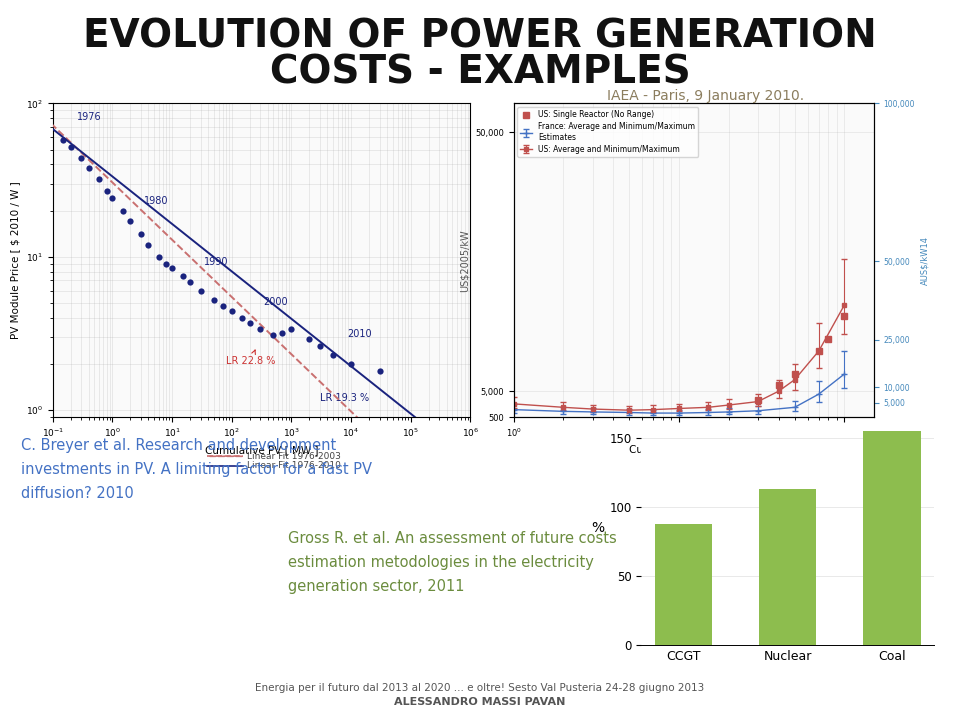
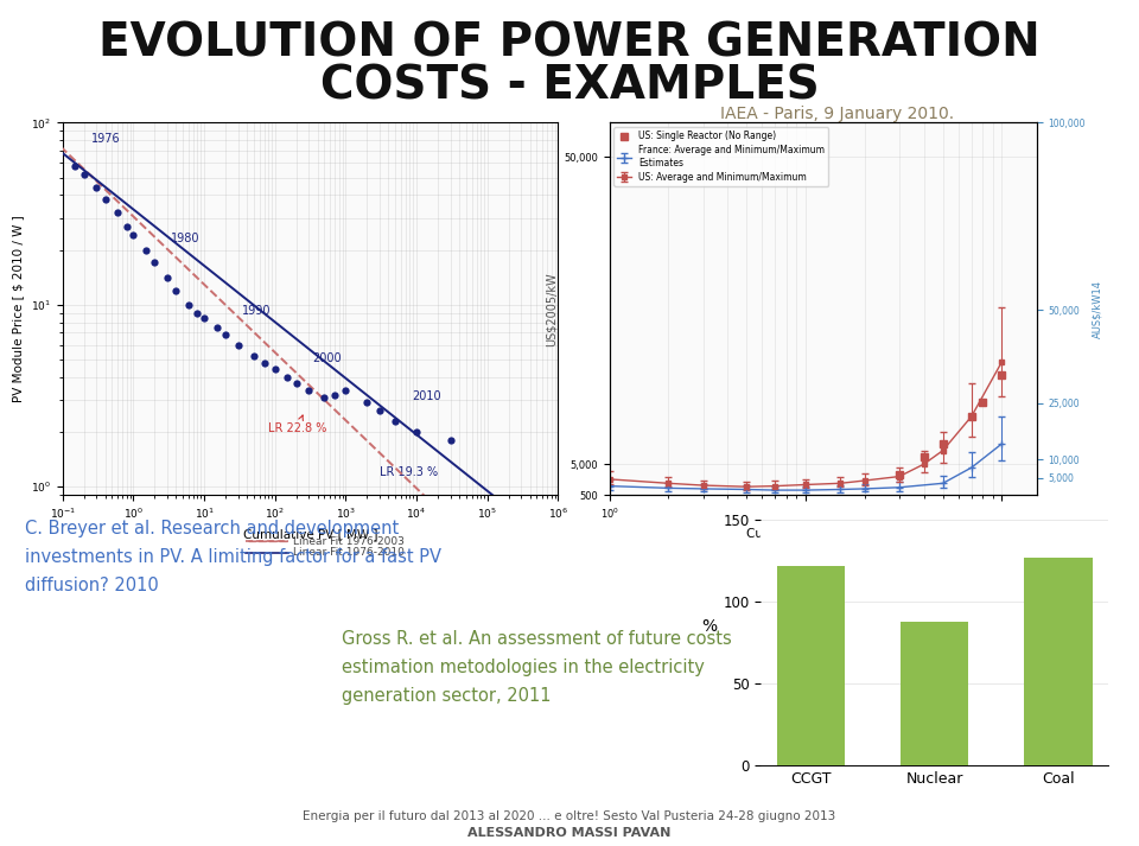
CCGT: 88 -> 122
Nuclear: 113 -> 88
Coal: 155 -> 127
